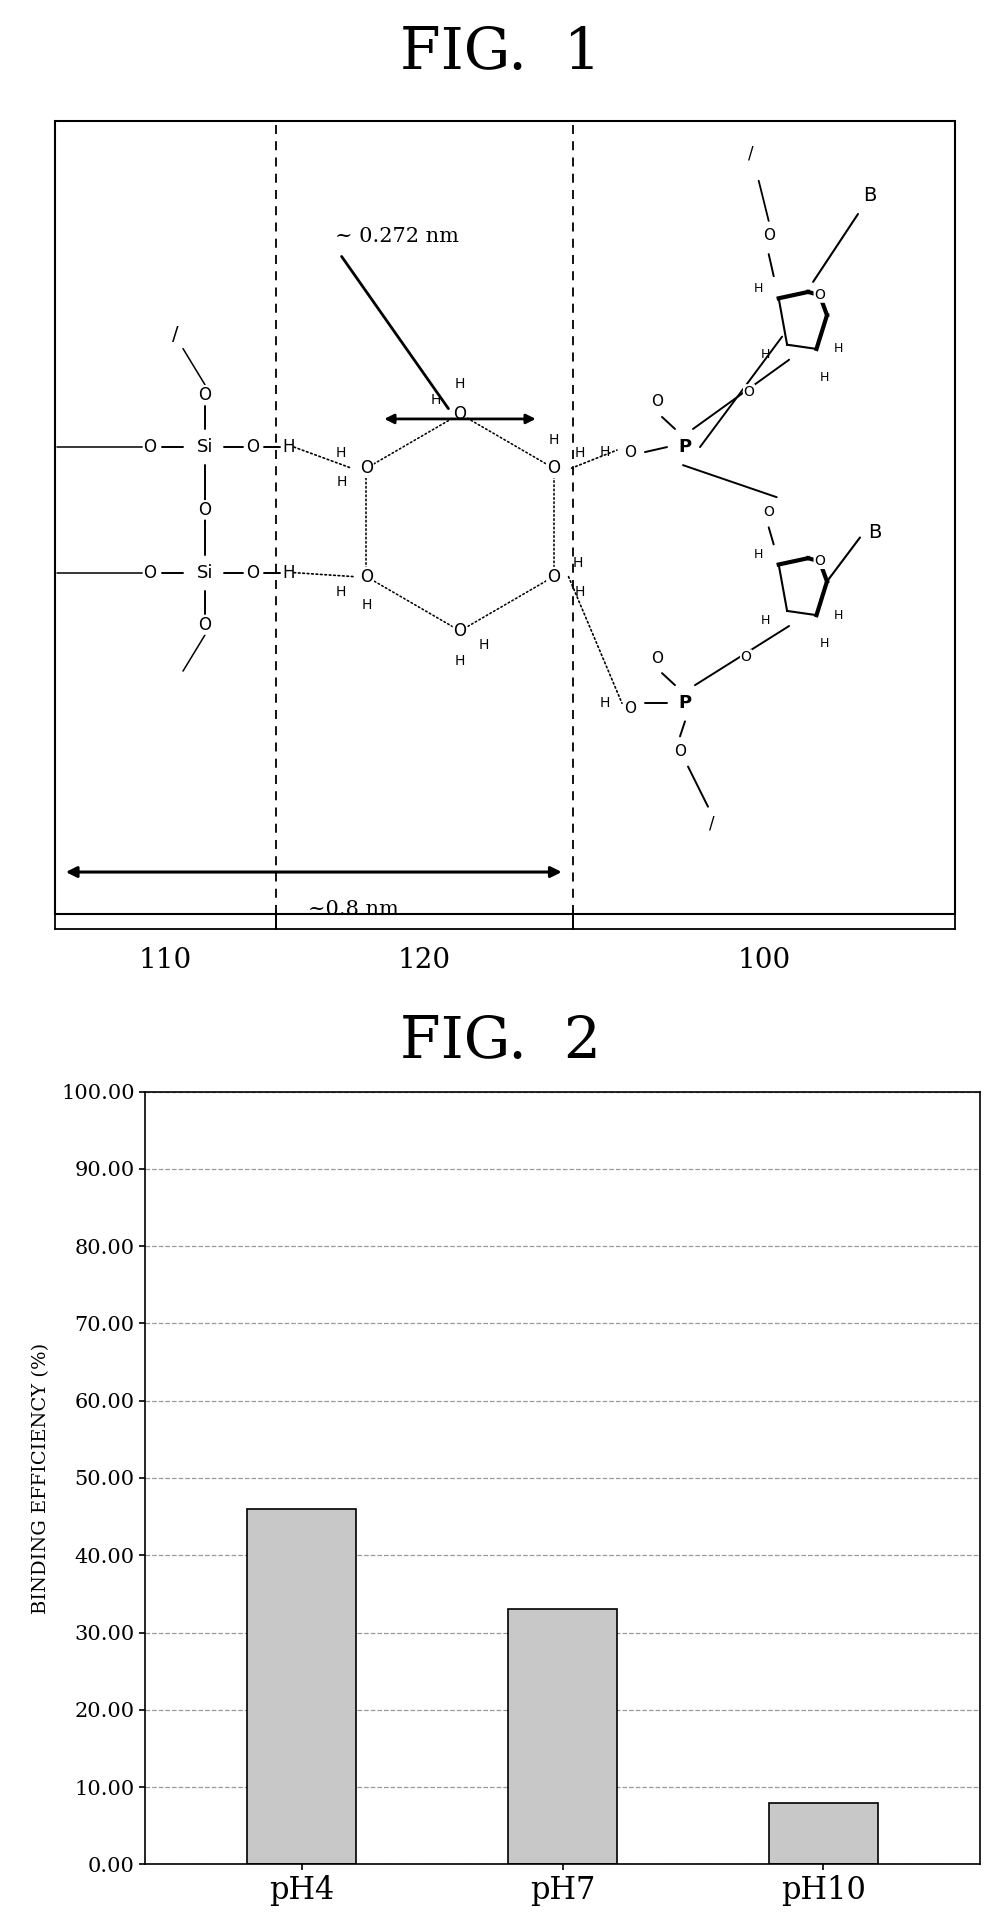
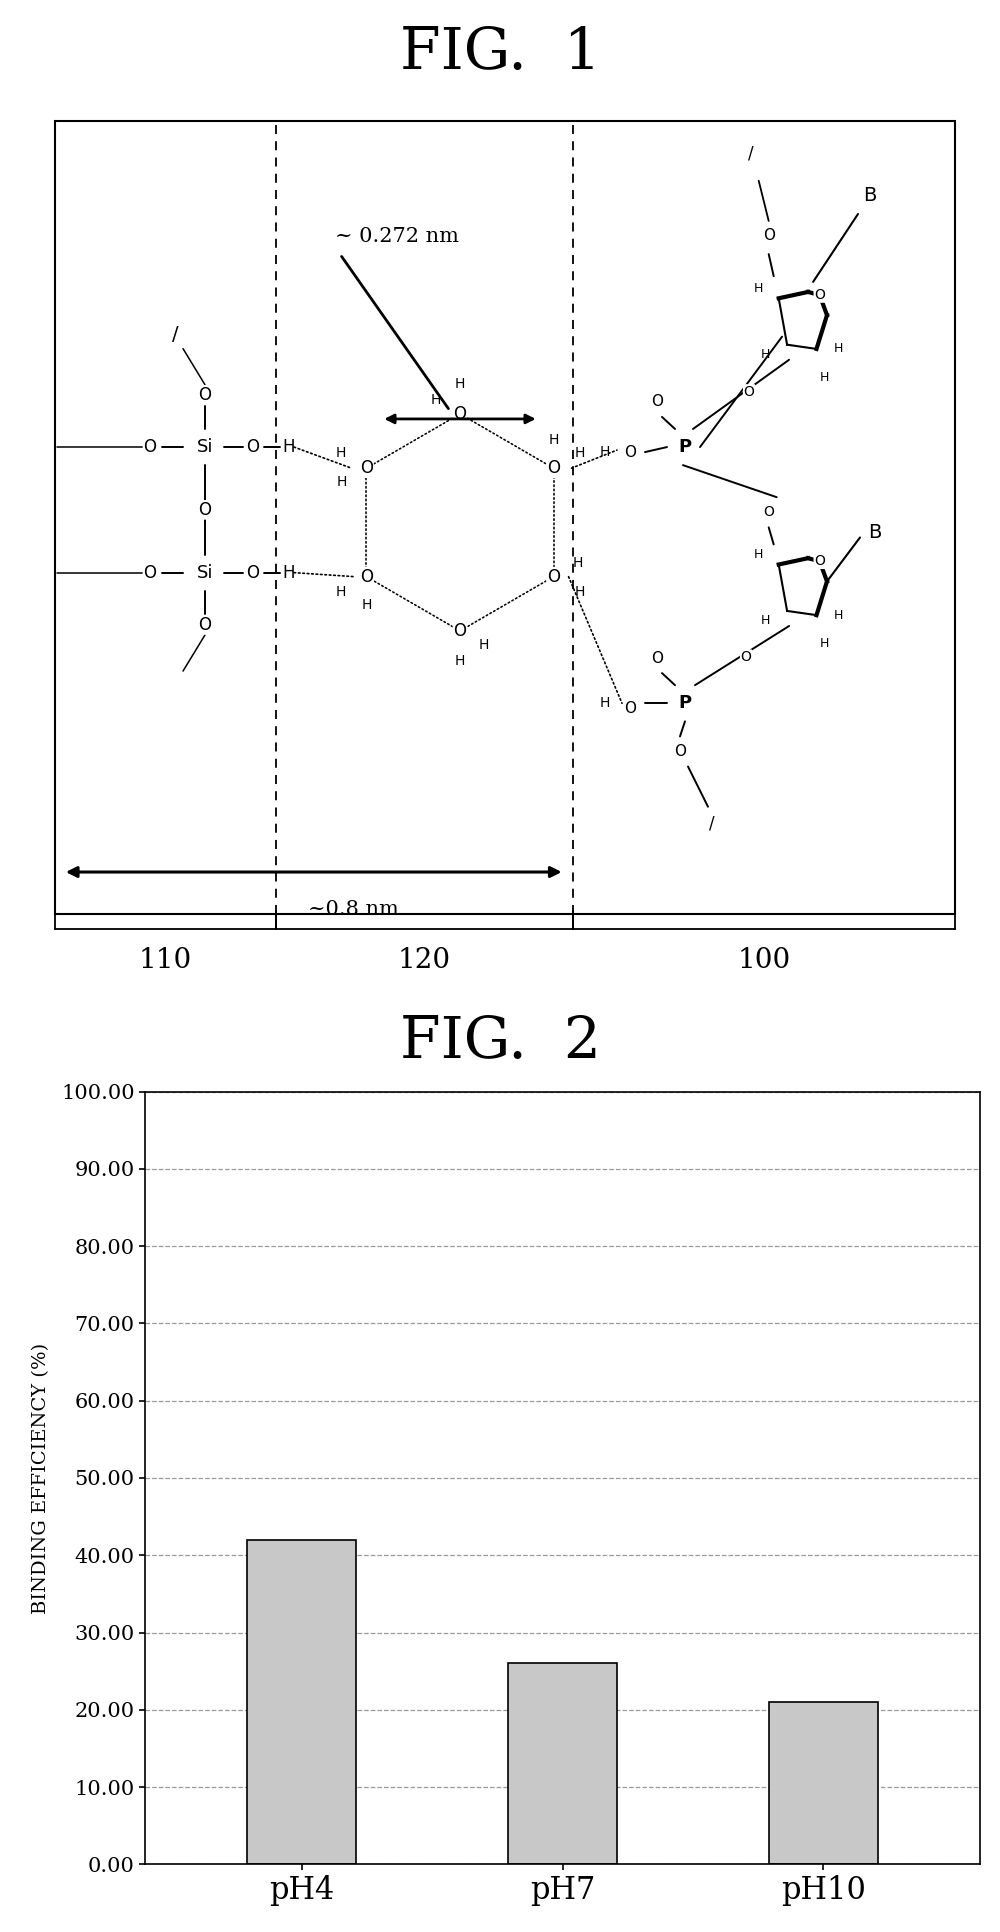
pH4: 46 -> 42
pH7: 33 -> 26
pH10: 8 -> 21
